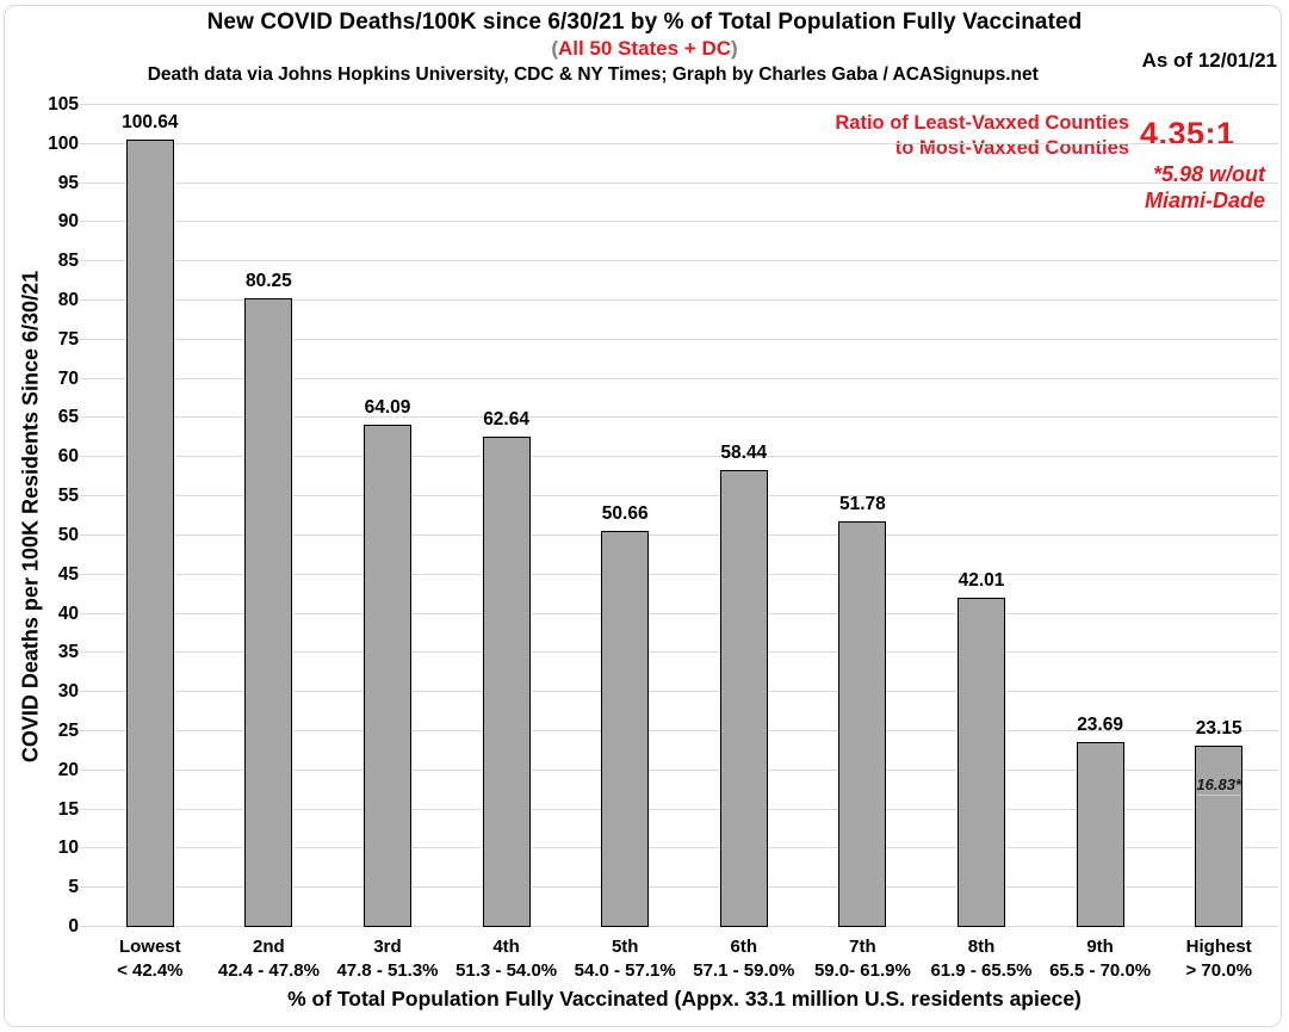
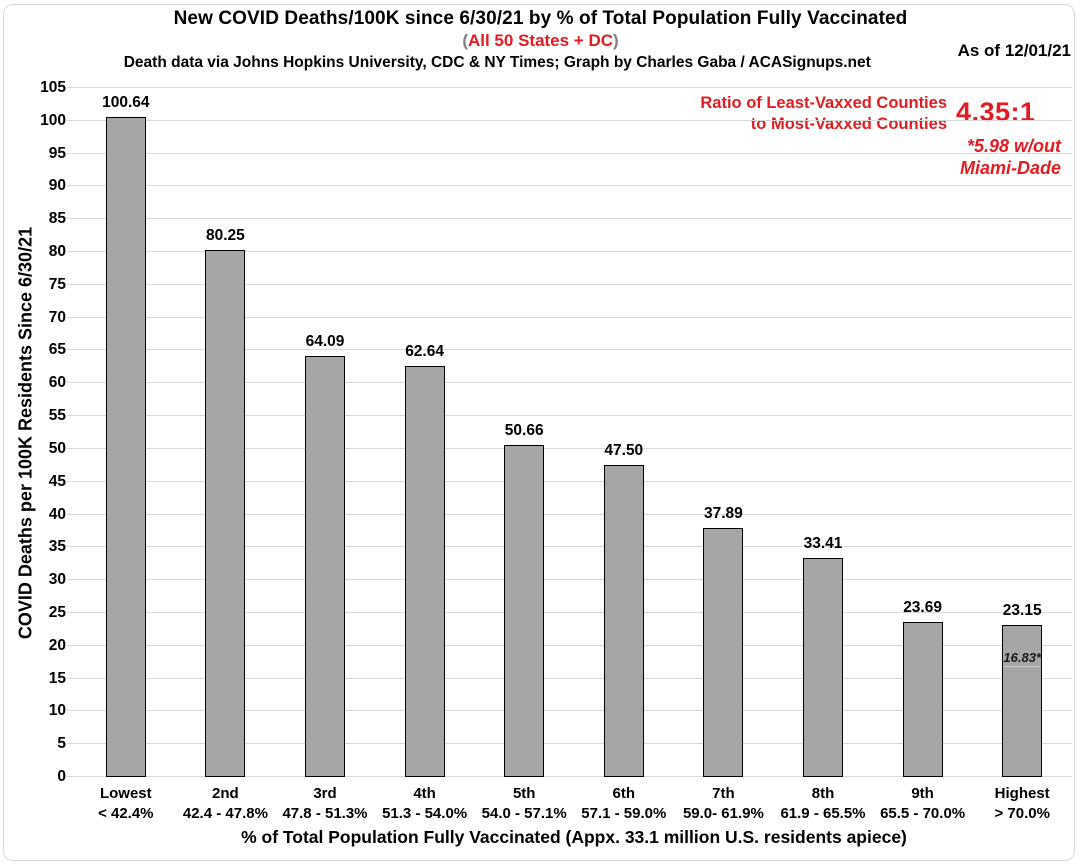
6th: 58.44 -> 47.50
7th: 51.78 -> 37.89
8th: 42.01 -> 33.41
